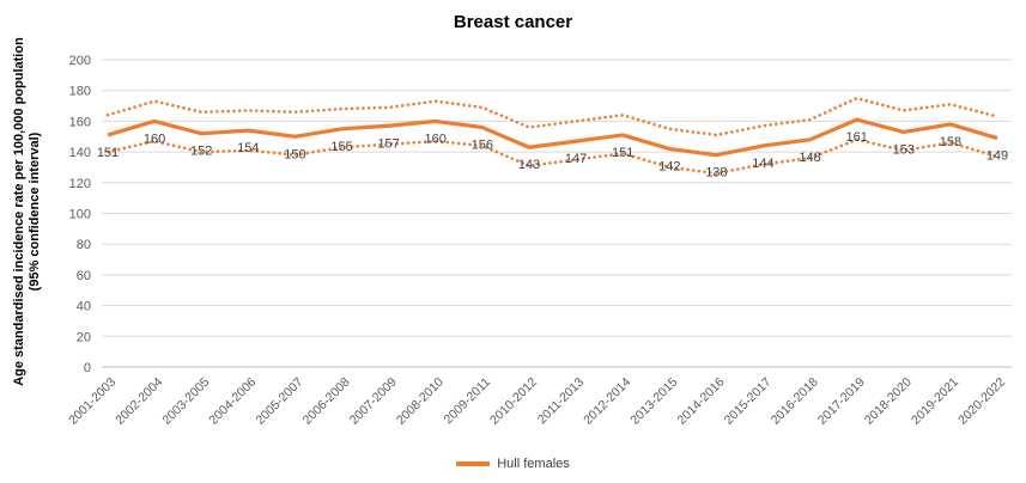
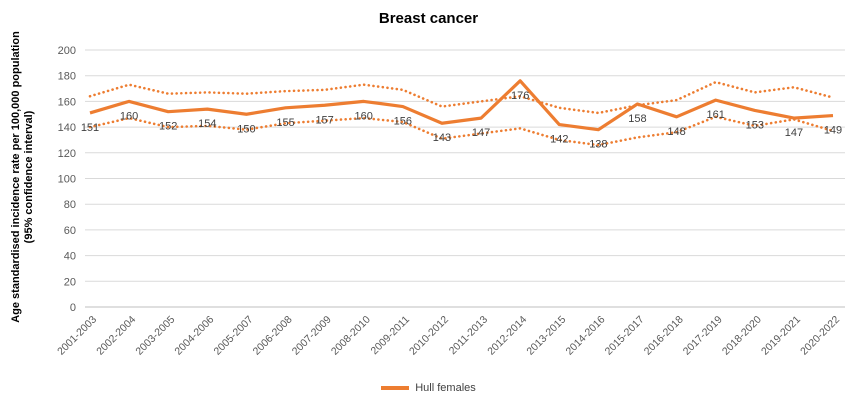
Hull females/2012-2014: 151 -> 176
Hull females/2015-2017: 144 -> 158
Hull females/2019-2021: 158 -> 147
